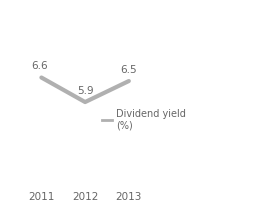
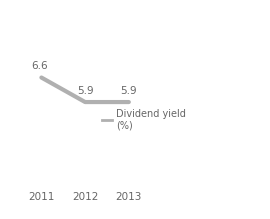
2013: 6.5 -> 5.9
